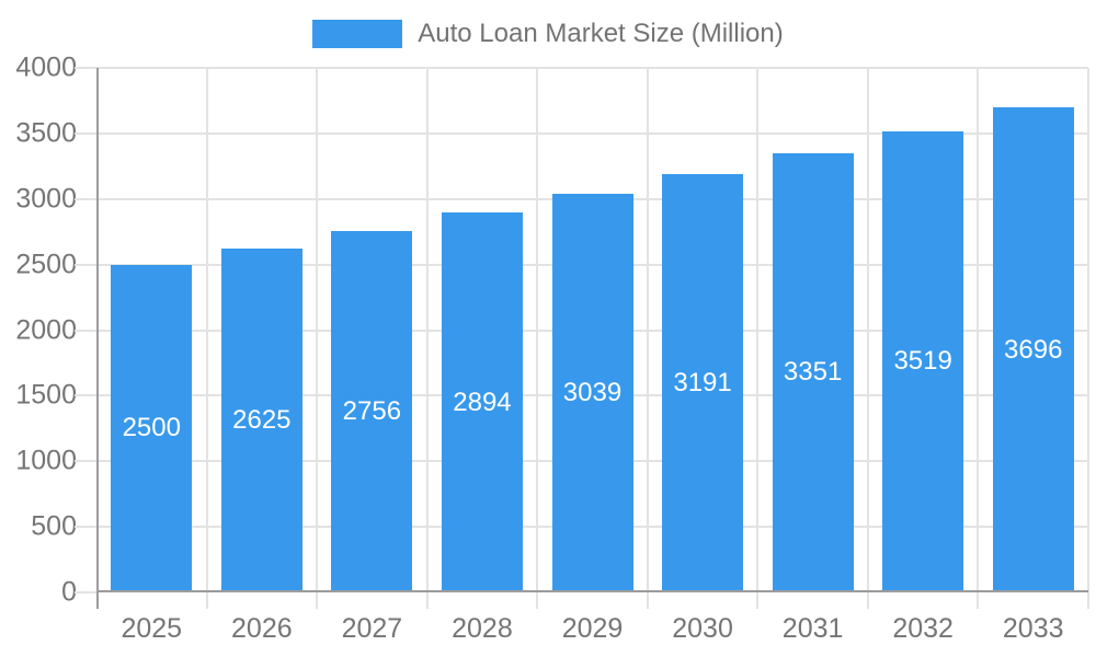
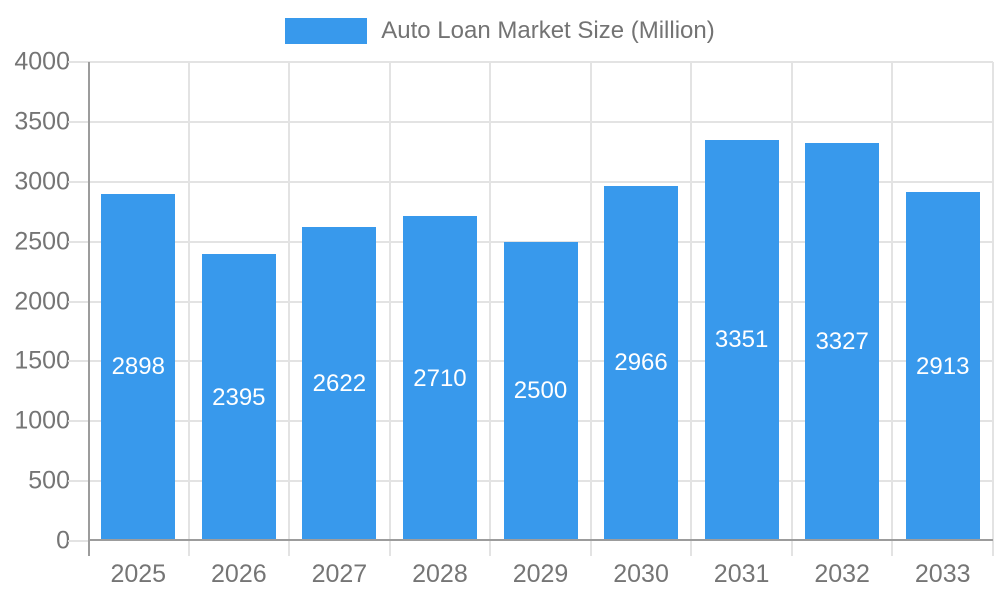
2025: 2500 -> 2898
2026: 2625 -> 2395
2027: 2756 -> 2622
2028: 2894 -> 2710
2029: 3039 -> 2500
2030: 3191 -> 2966
2032: 3519 -> 3327
2033: 3696 -> 2913
